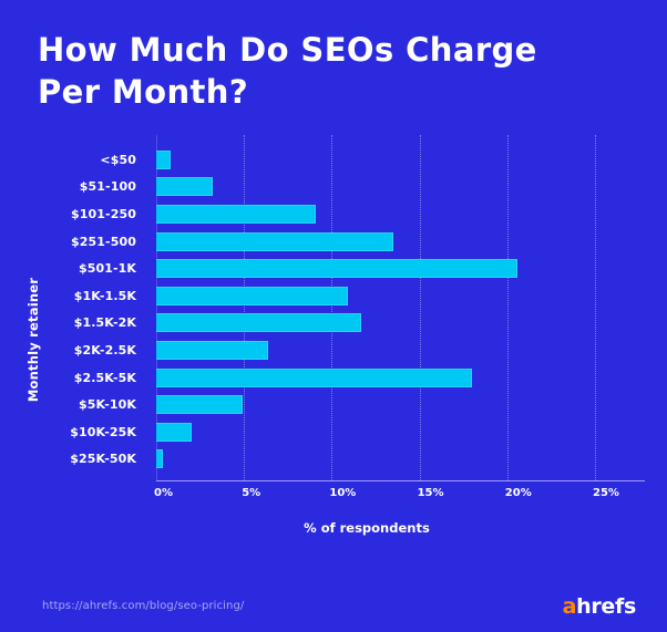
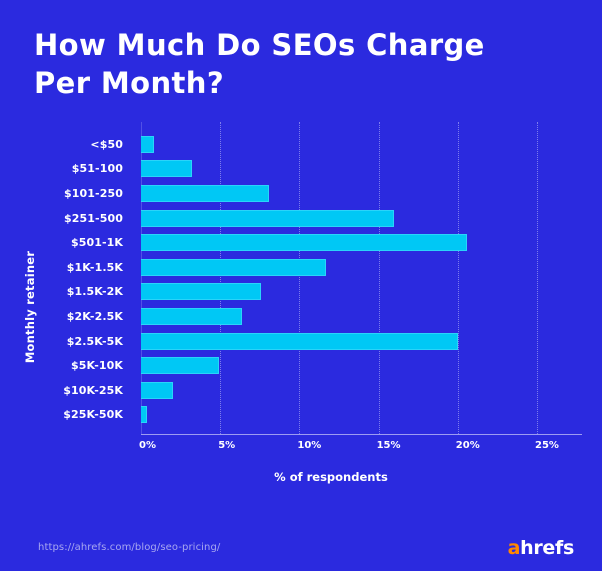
$101-250: 9.1% -> 8.1%
$251-500: 13.5% -> 16.0%
$1K-1.5K: 10.9% -> 11.7%
$1.5K-2K: 11.7% -> 7.6%
$2.5K-5K: 18.0% -> 20.0%
